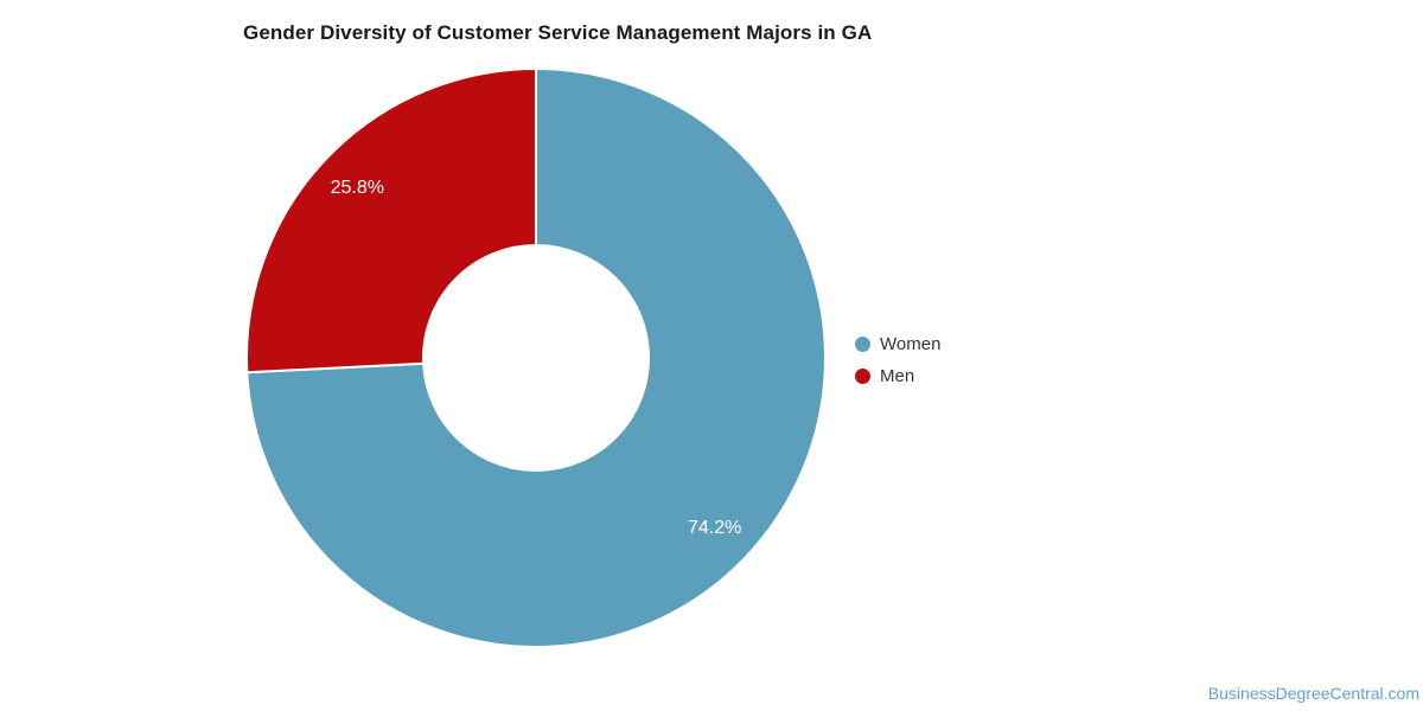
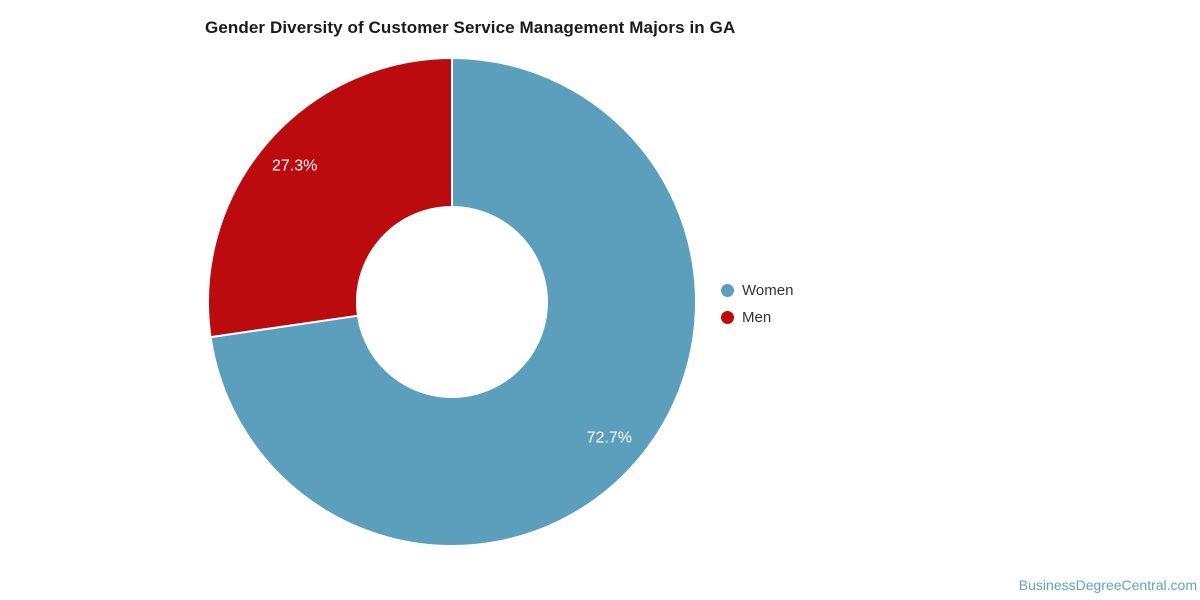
Women: 74.2% -> 72.7%
Men: 25.8% -> 27.3%
